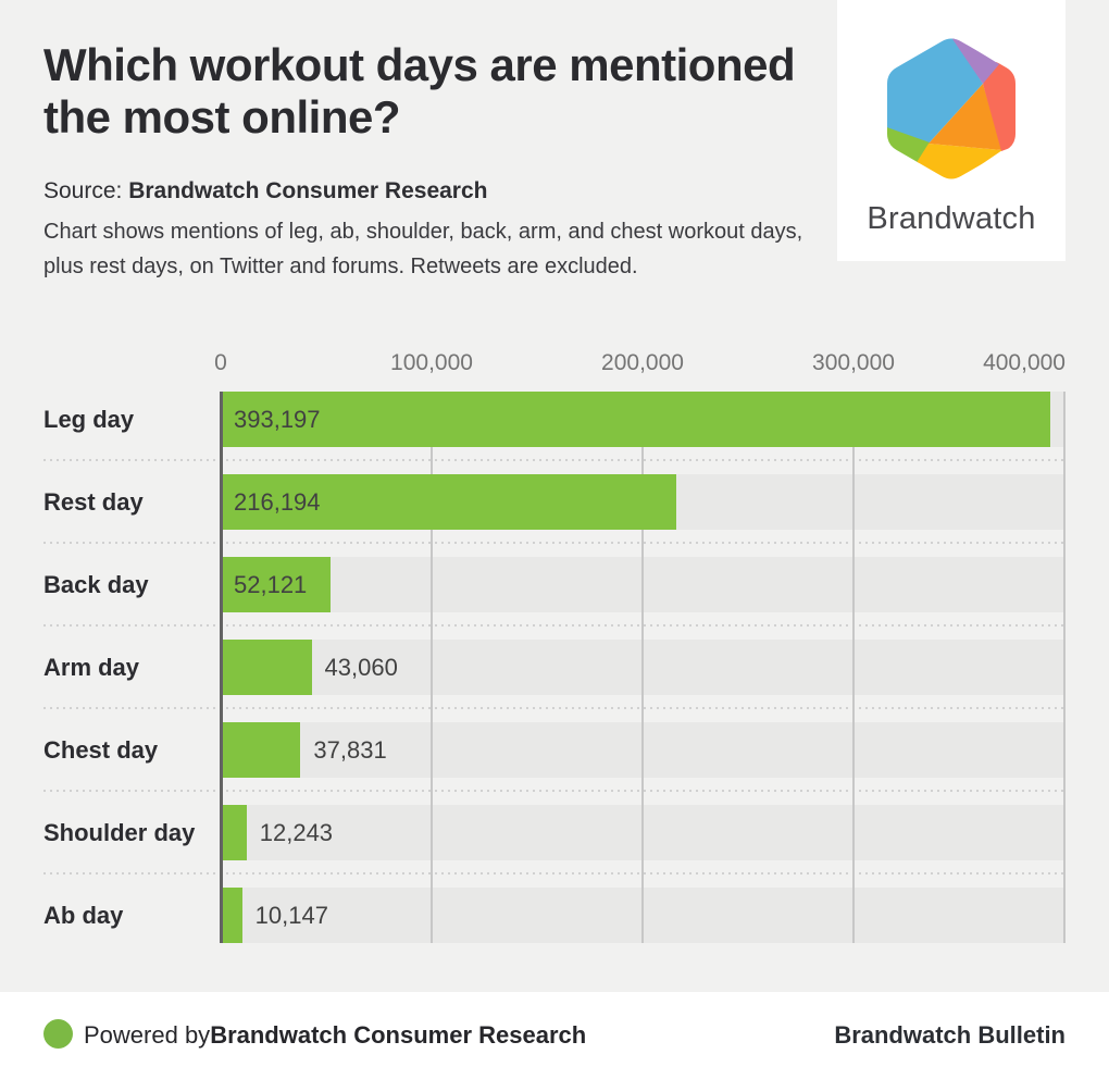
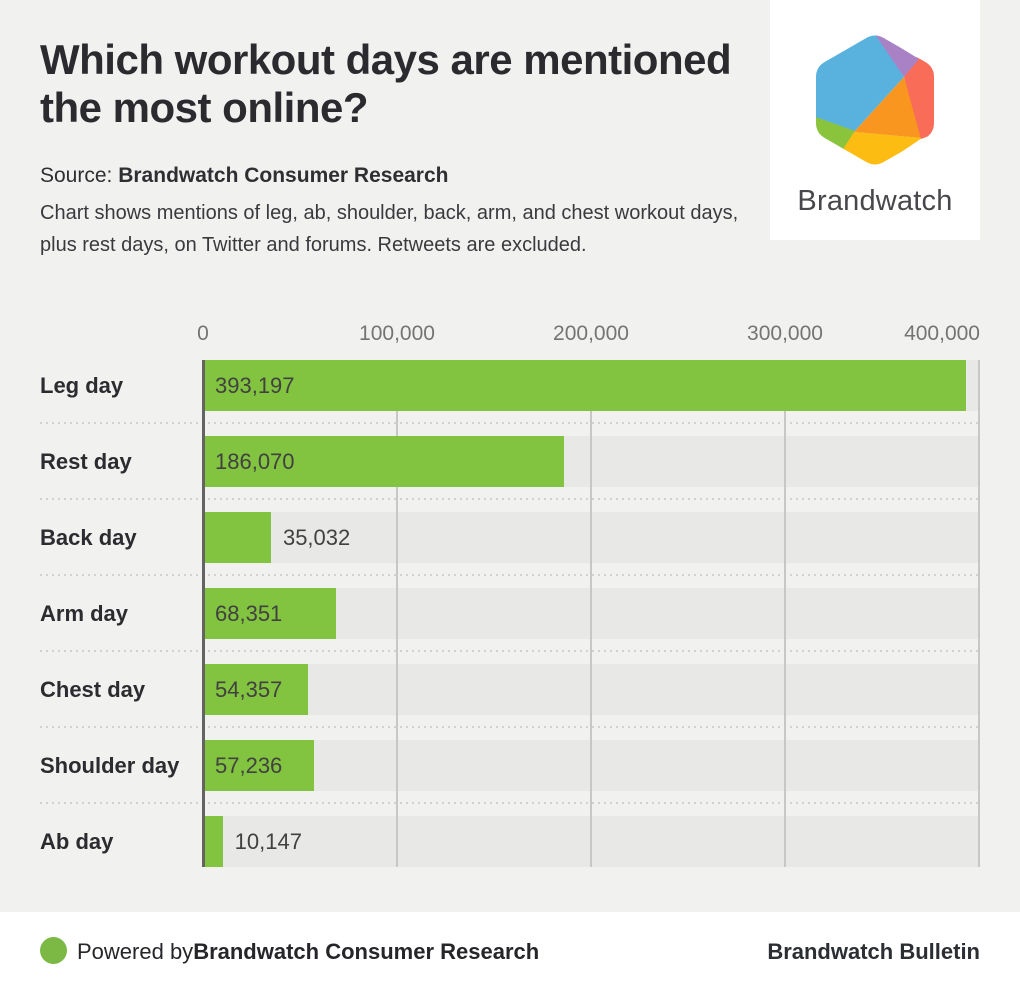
Rest day: 216,194 -> 186,070
Back day: 52,121 -> 35,032
Arm day: 43,060 -> 68,351
Chest day: 37,831 -> 54,357
Shoulder day: 12,243 -> 57,236
